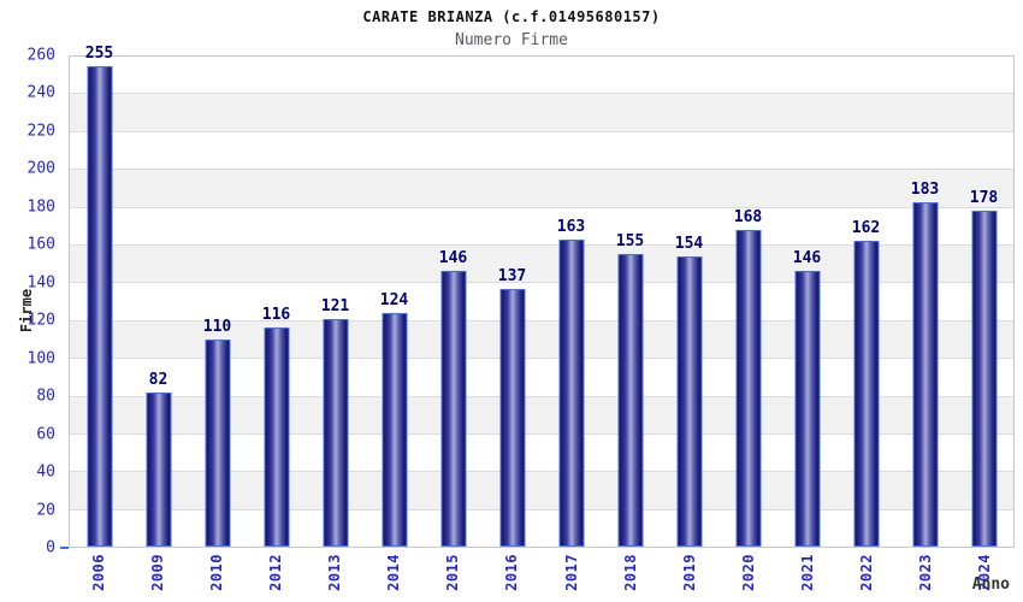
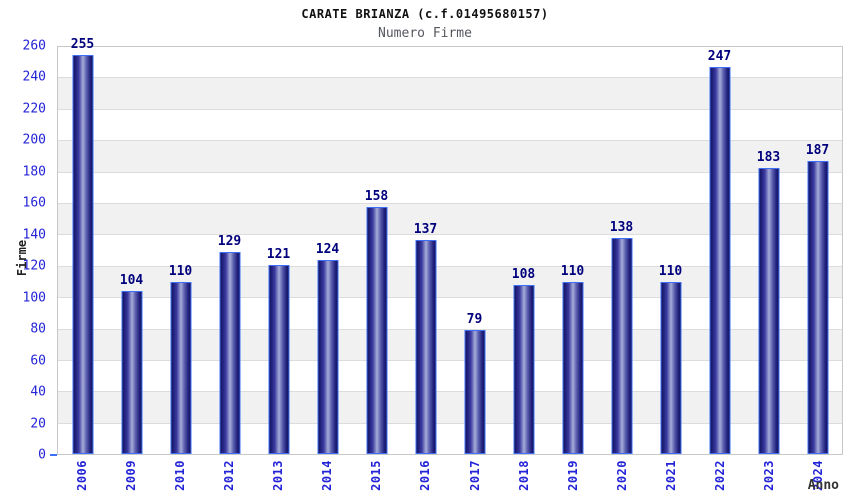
2009: 82 -> 104
2012: 116 -> 129
2015: 146 -> 158
2017: 163 -> 79
2018: 155 -> 108
2019: 154 -> 110
2020: 168 -> 138
2021: 146 -> 110
2022: 162 -> 247
2024: 178 -> 187
